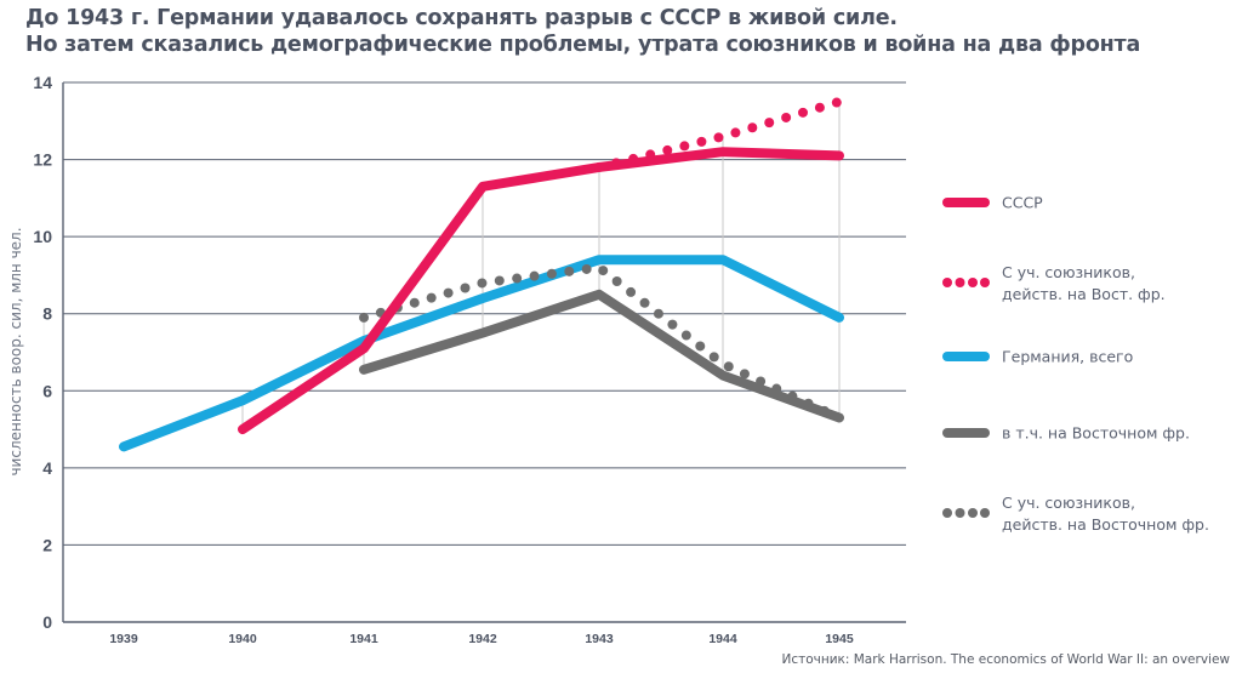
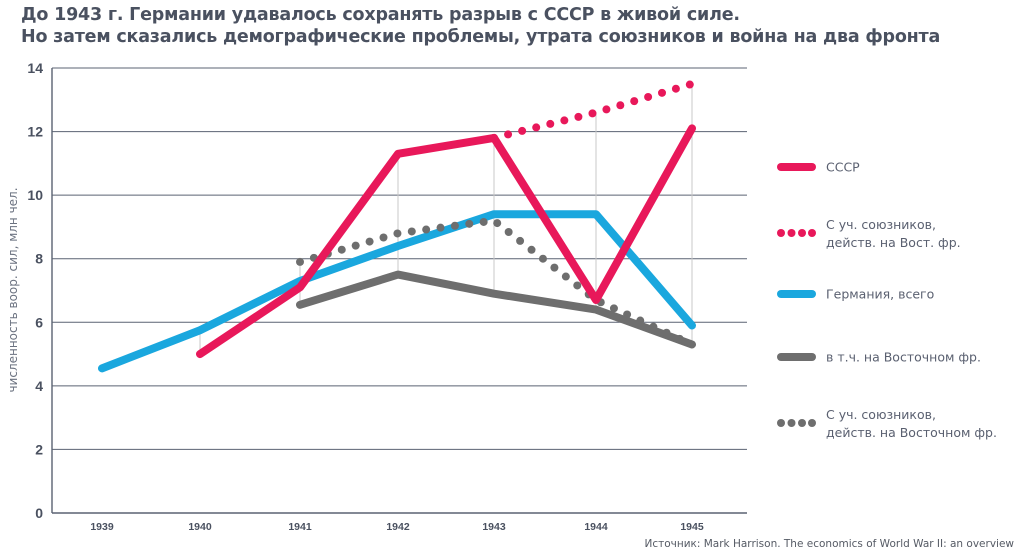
в т.ч. на Восточном фр./1943: 8.5 -> 6.9
СССР/1944: 12.2 -> 6.7
Германия, всего/1945: 7.9 -> 5.9
